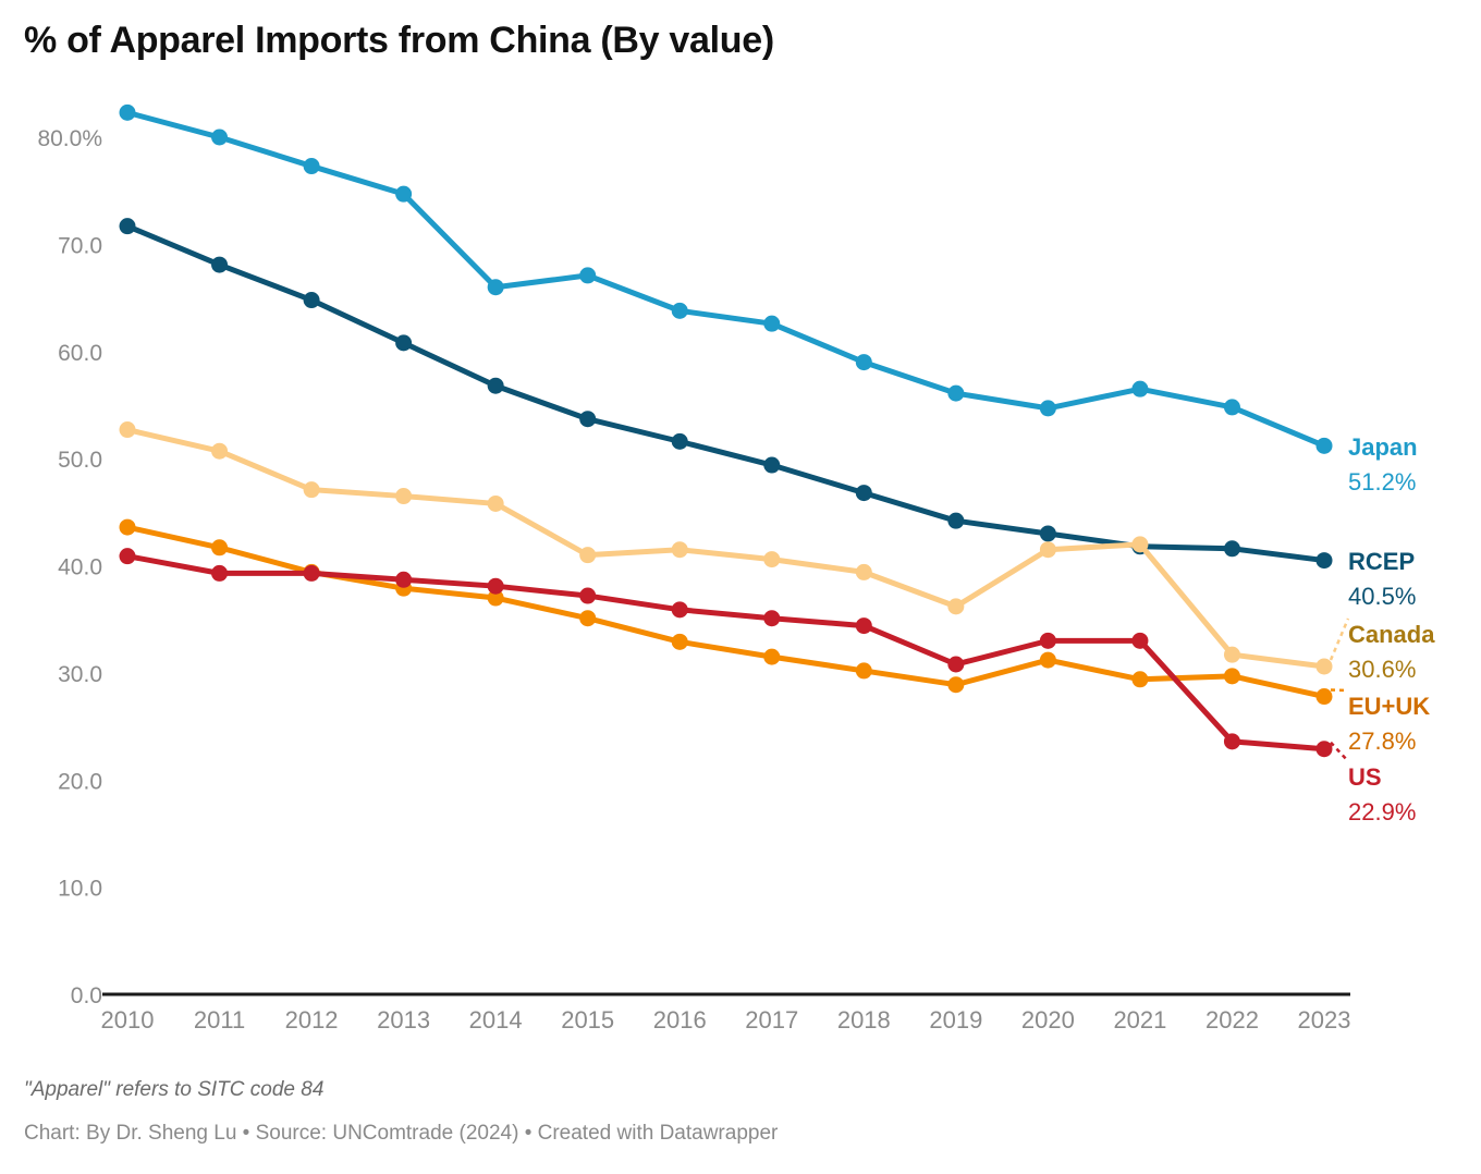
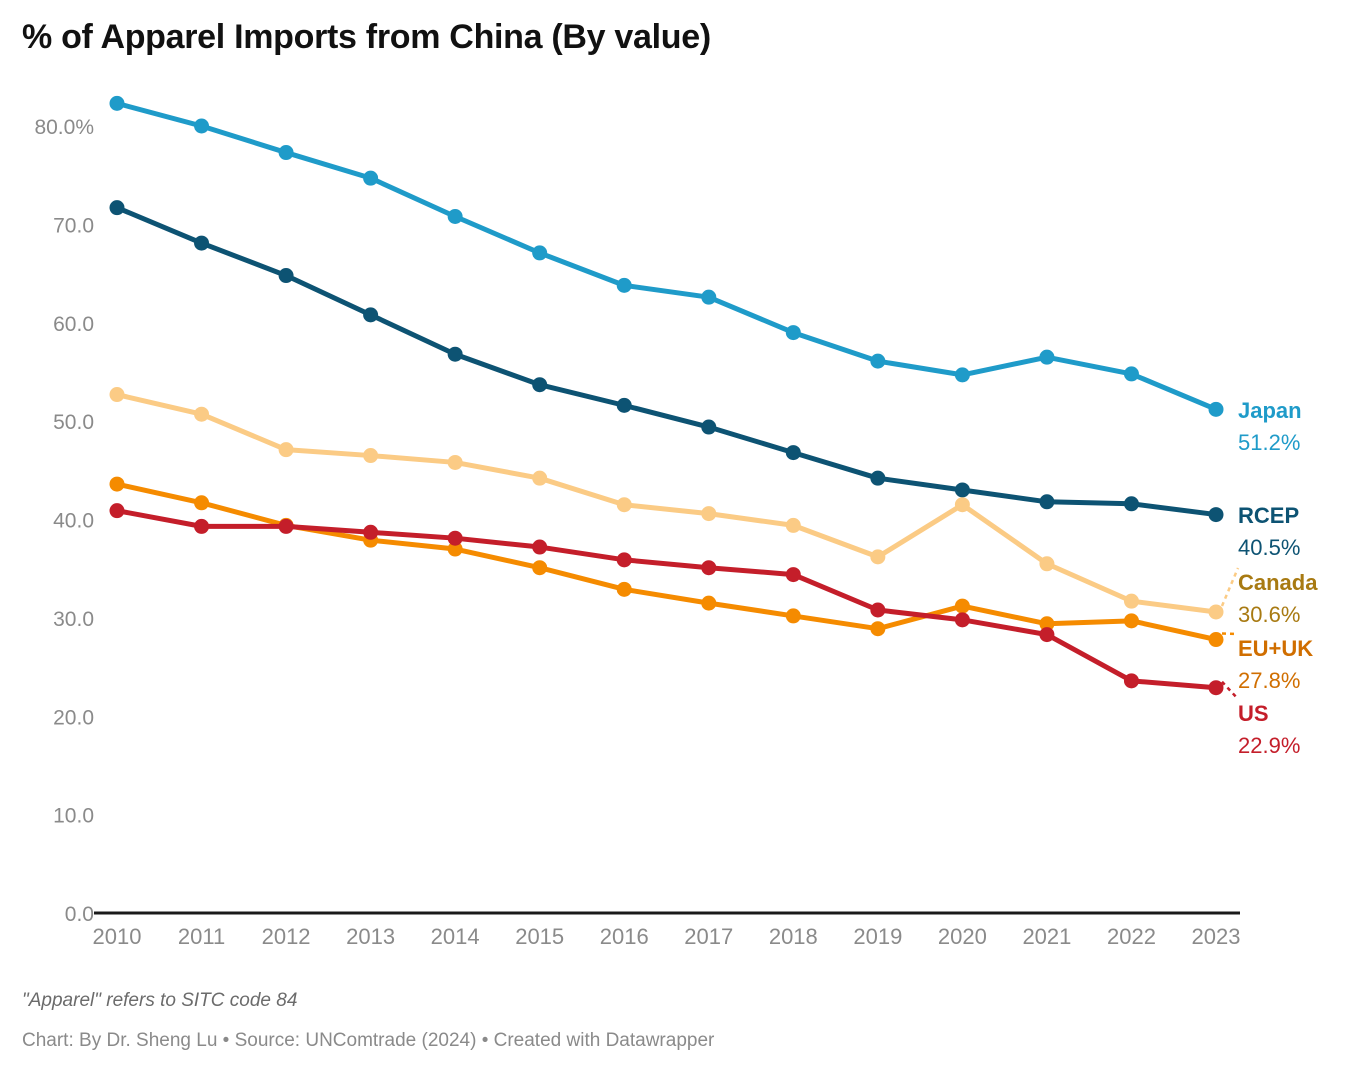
Japan/2014: 66% -> 71%
Canada/2015: 41% -> 44%
US/2020: 33% -> 30%
Canada/2021: 42% -> 36%
US/2021: 33% -> 28%
